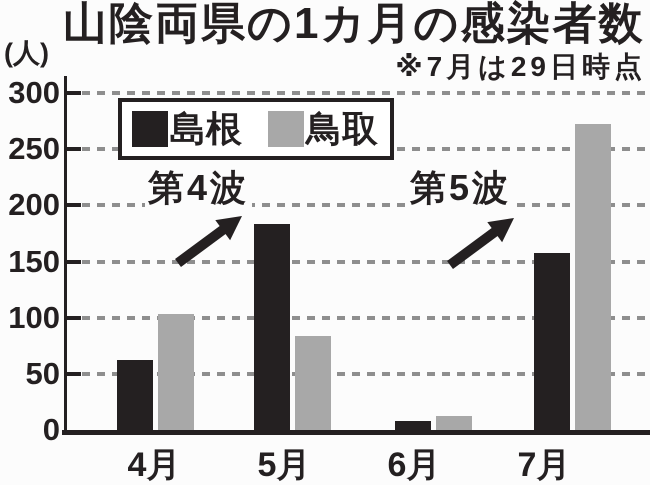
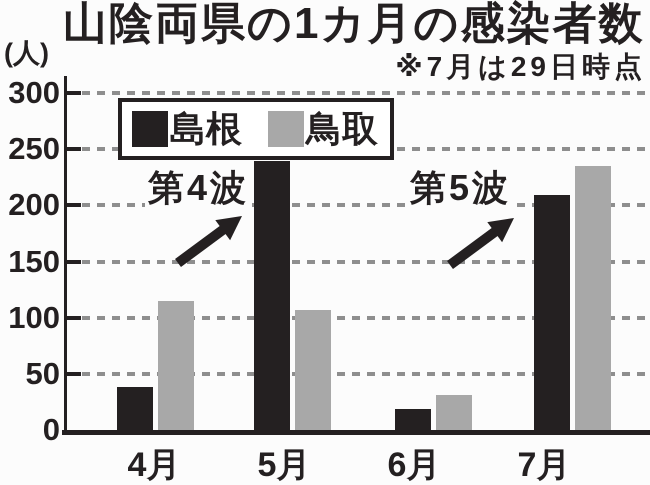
島根/4月: 66 -> 42
鳥取/4月: 107 -> 118
島根/5月: 187 -> 243
鳥取/5月: 87 -> 110
島根/6月: 12 -> 22
鳥取/6月: 16 -> 35
島根/7月: 161 -> 213
鳥取/7月: 276 -> 239
